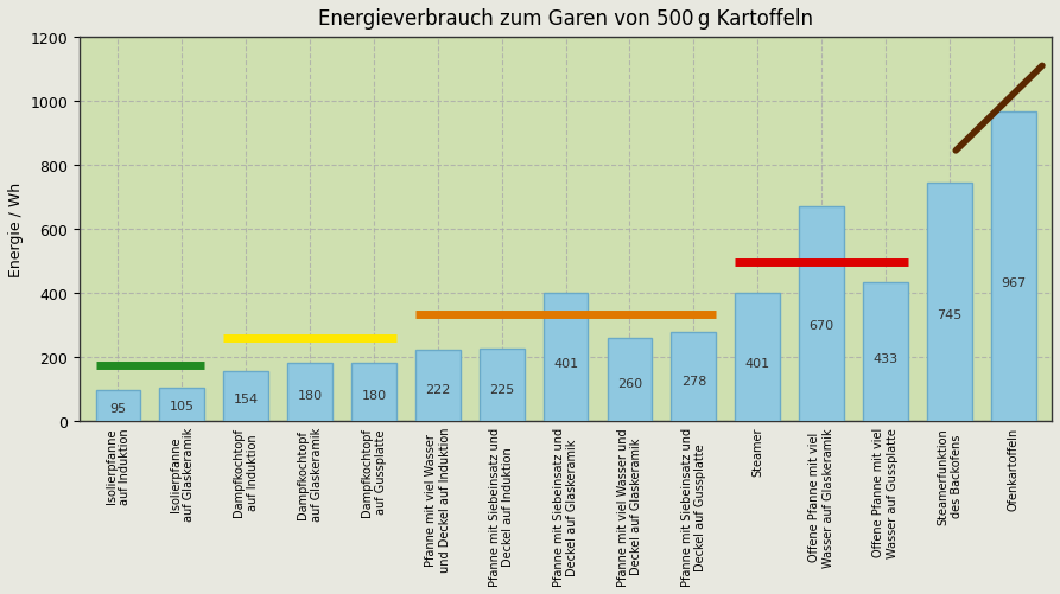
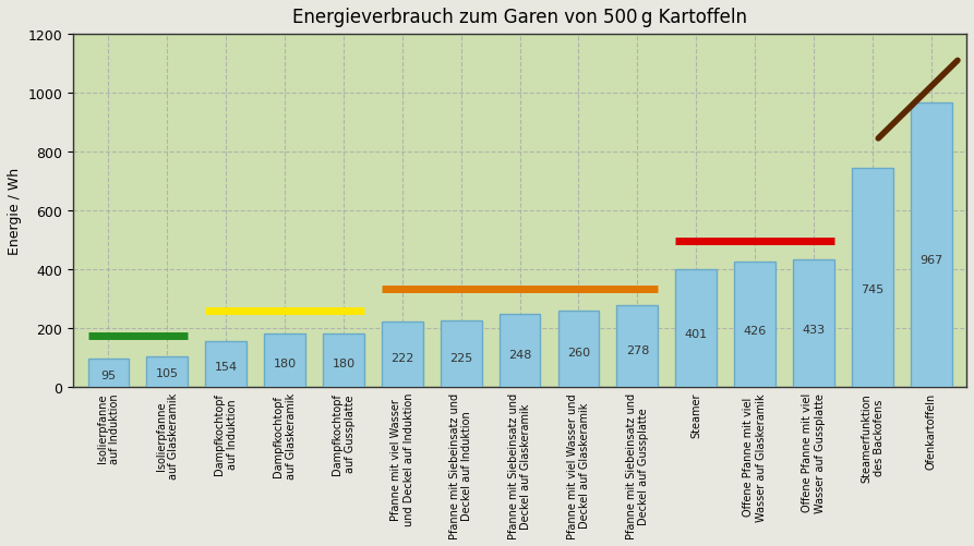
Pfanne mit Siebeinsatz und Deckel auf Glaskeramik: 401 -> 248
Offene Pfanne mit viel Wasser auf Glaskeramik: 670 -> 426
